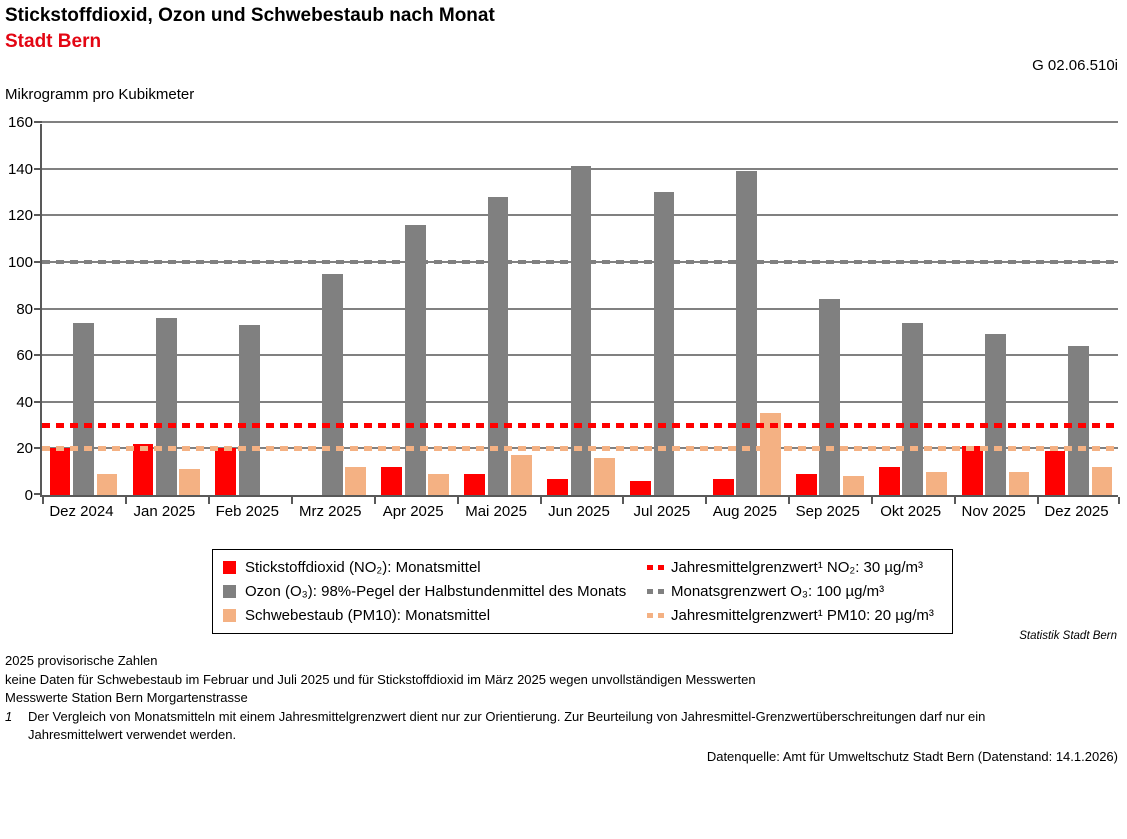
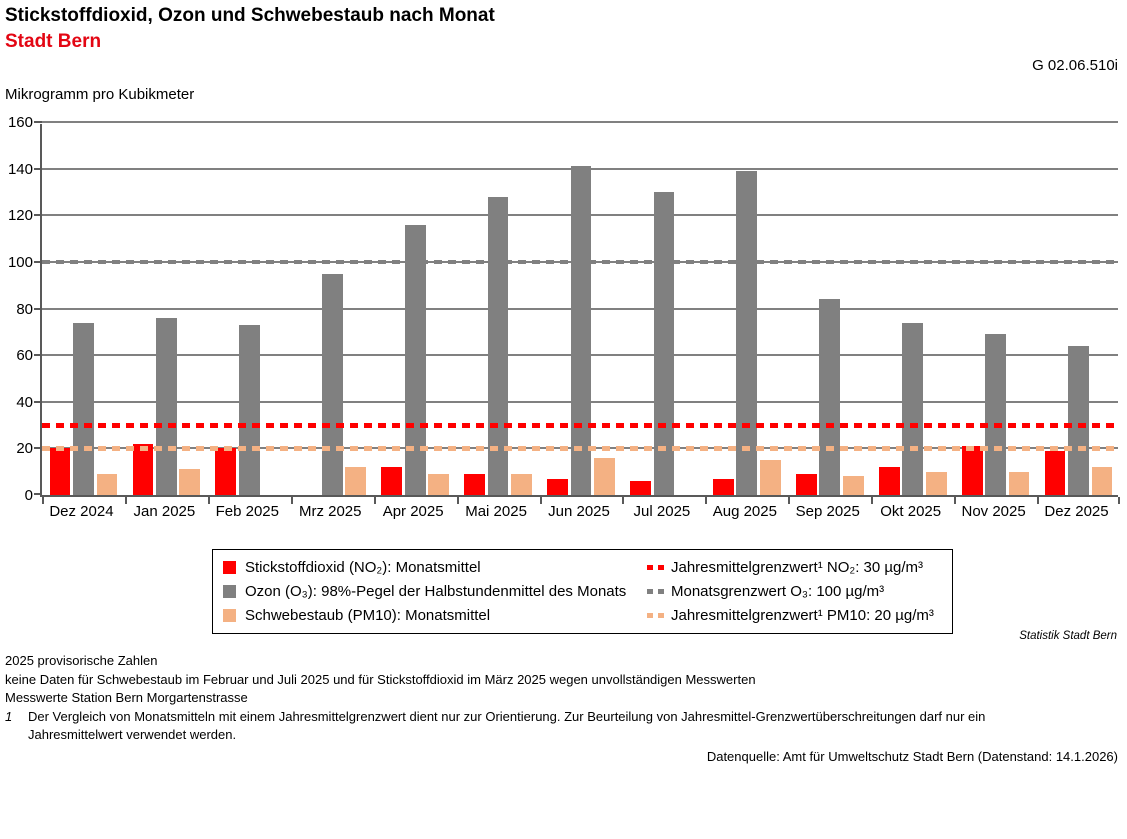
Schwebestaub (PM10): Monatsmittel/Mai 2025: 17 -> 9
Schwebestaub (PM10): Monatsmittel/Aug 2025: 35 -> 15
